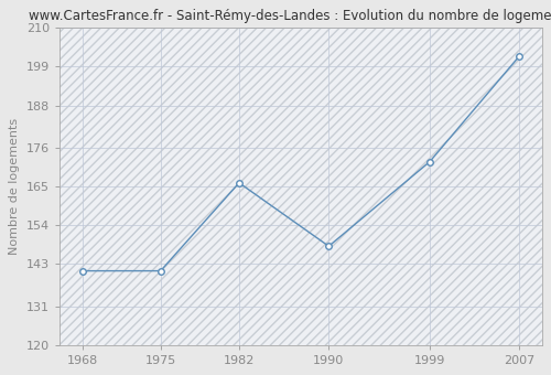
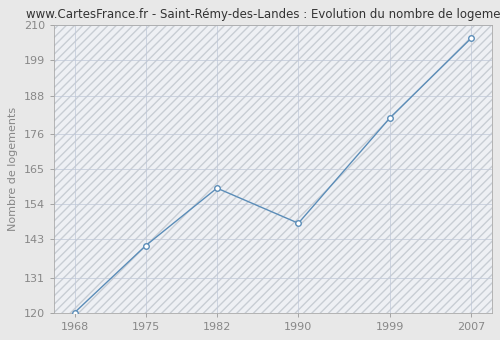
1968: 141 -> 120
1982: 166 -> 159
1999: 172 -> 181
2007: 202 -> 206
